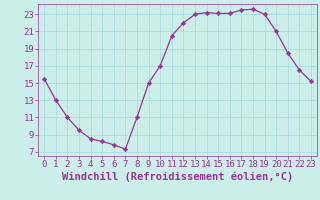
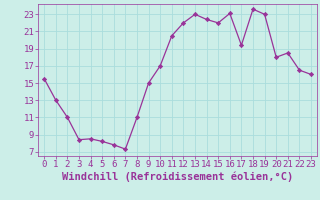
3: 9.5 -> 8.4
14: 23.2 -> 22.4
15: 23.1 -> 22.0
17: 23.5 -> 19.4
20: 21.0 -> 18.0
23: 15.2 -> 16.0
